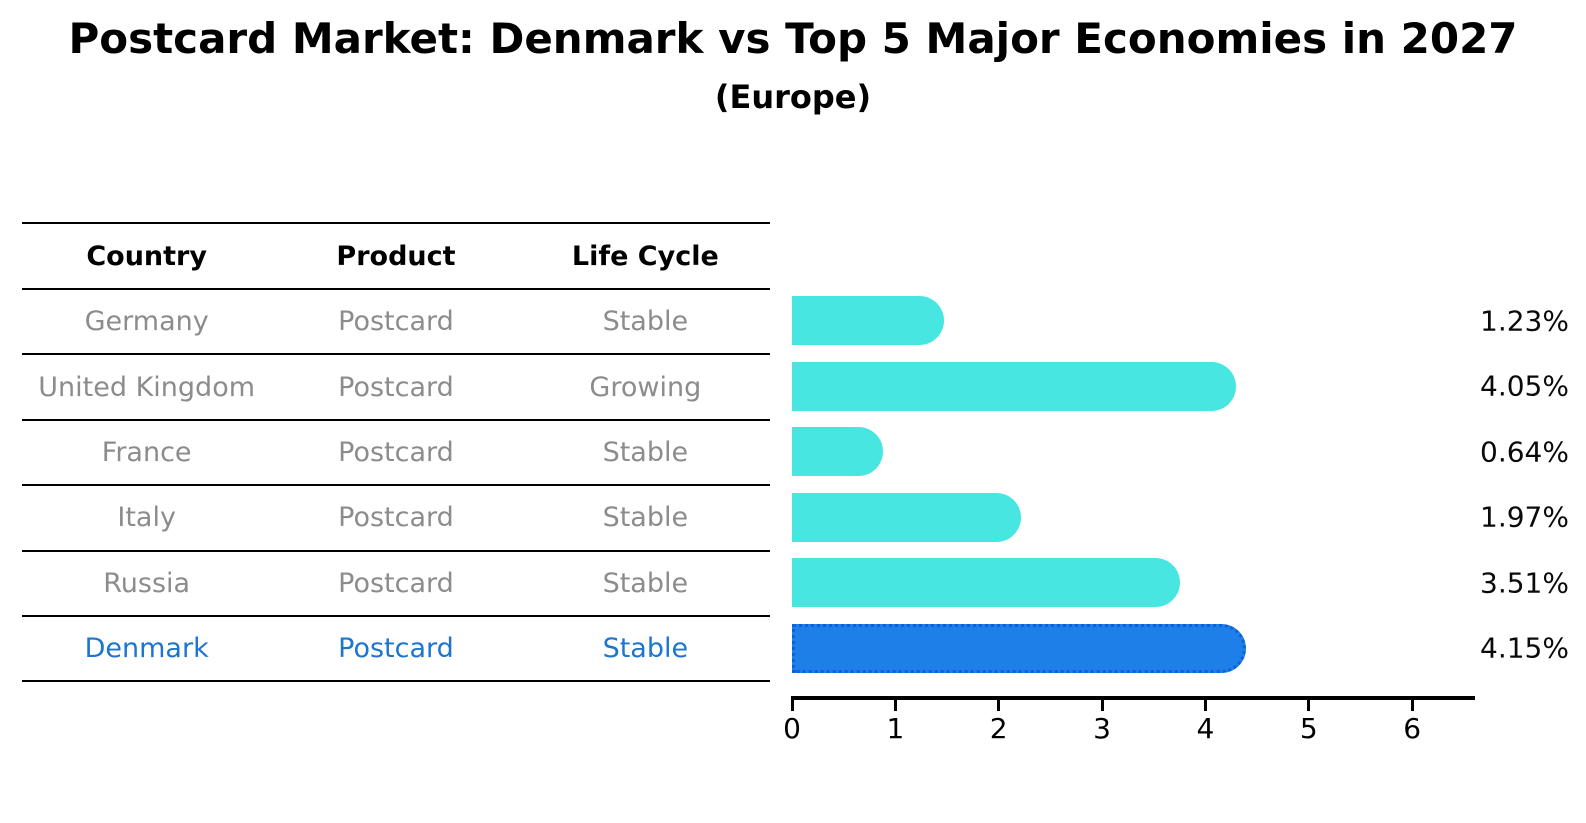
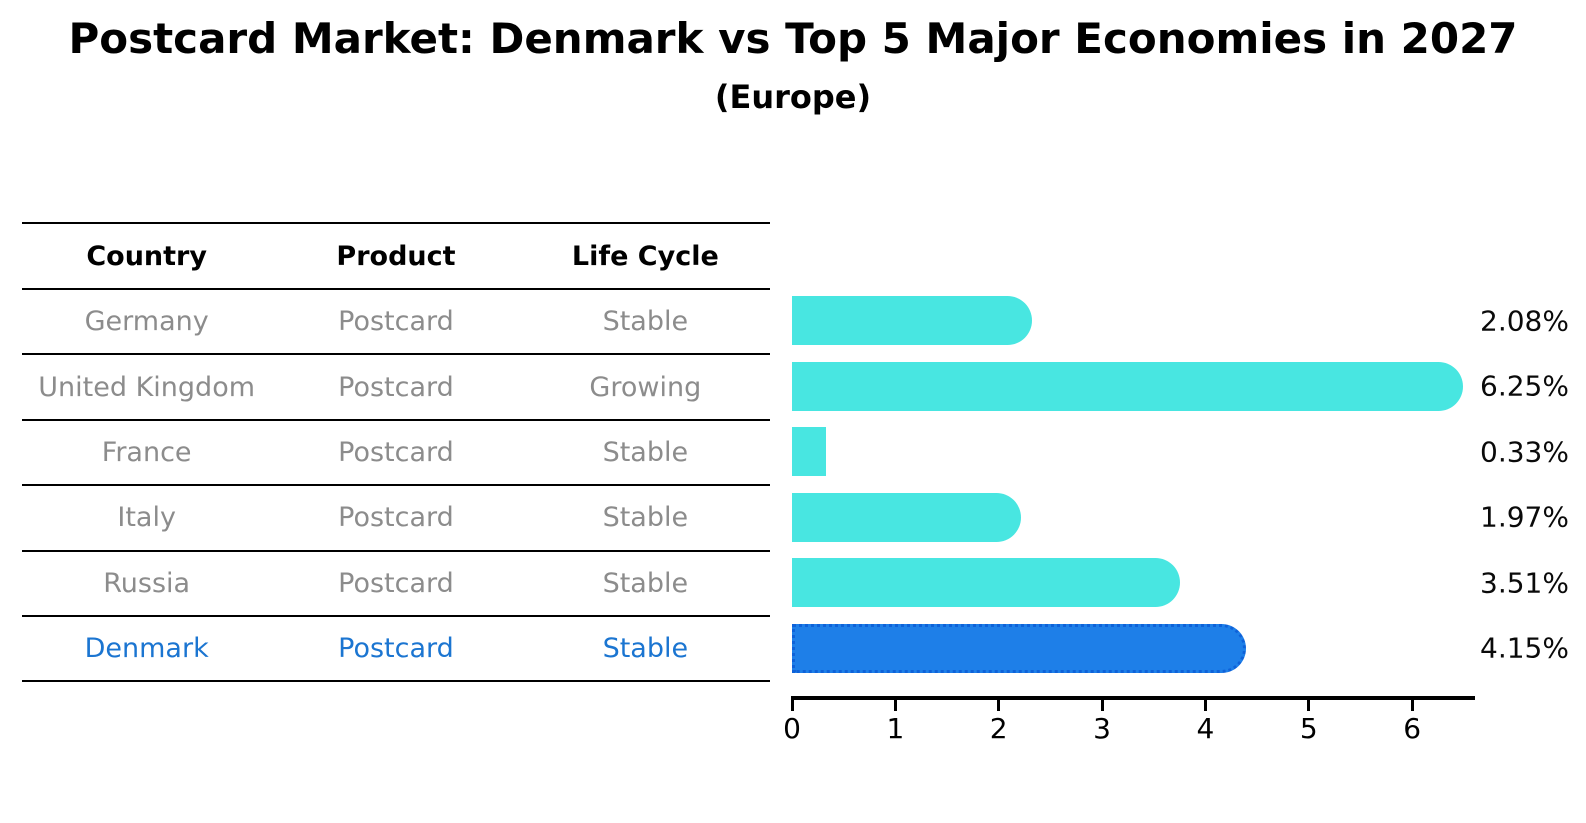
Germany: 1.23% -> 2.08%
United Kingdom: 4.05% -> 6.25%
France: 0.64% -> 0.33%
